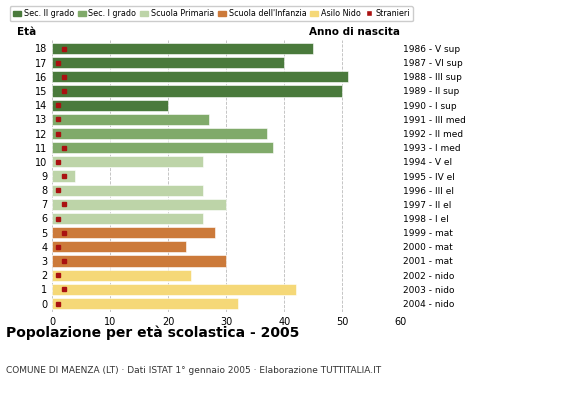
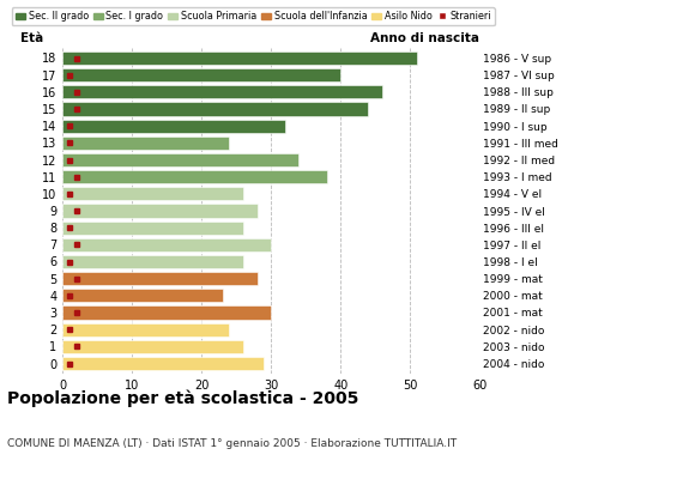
18: 45 -> 51
16: 51 -> 46
15: 50 -> 44
14: 20 -> 32
13: 27 -> 24
12: 37 -> 34
9: 4 -> 28
1: 42 -> 26
0: 32 -> 29
